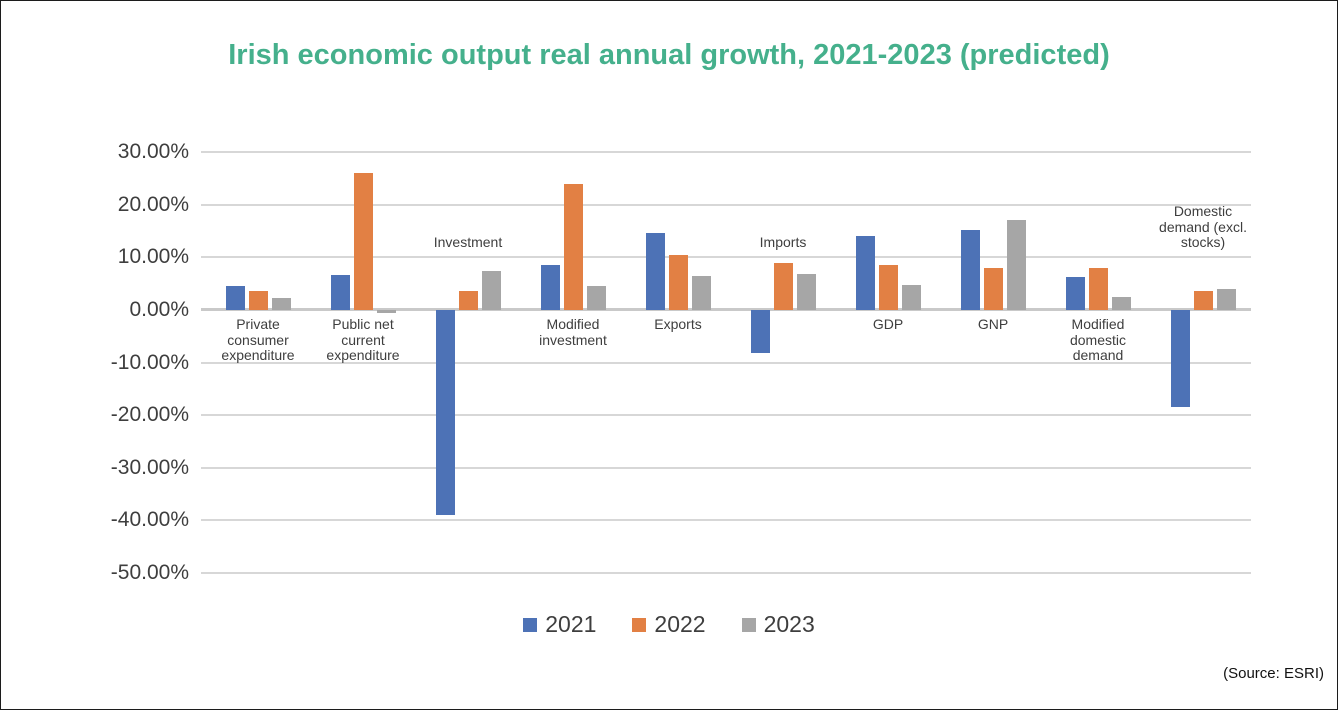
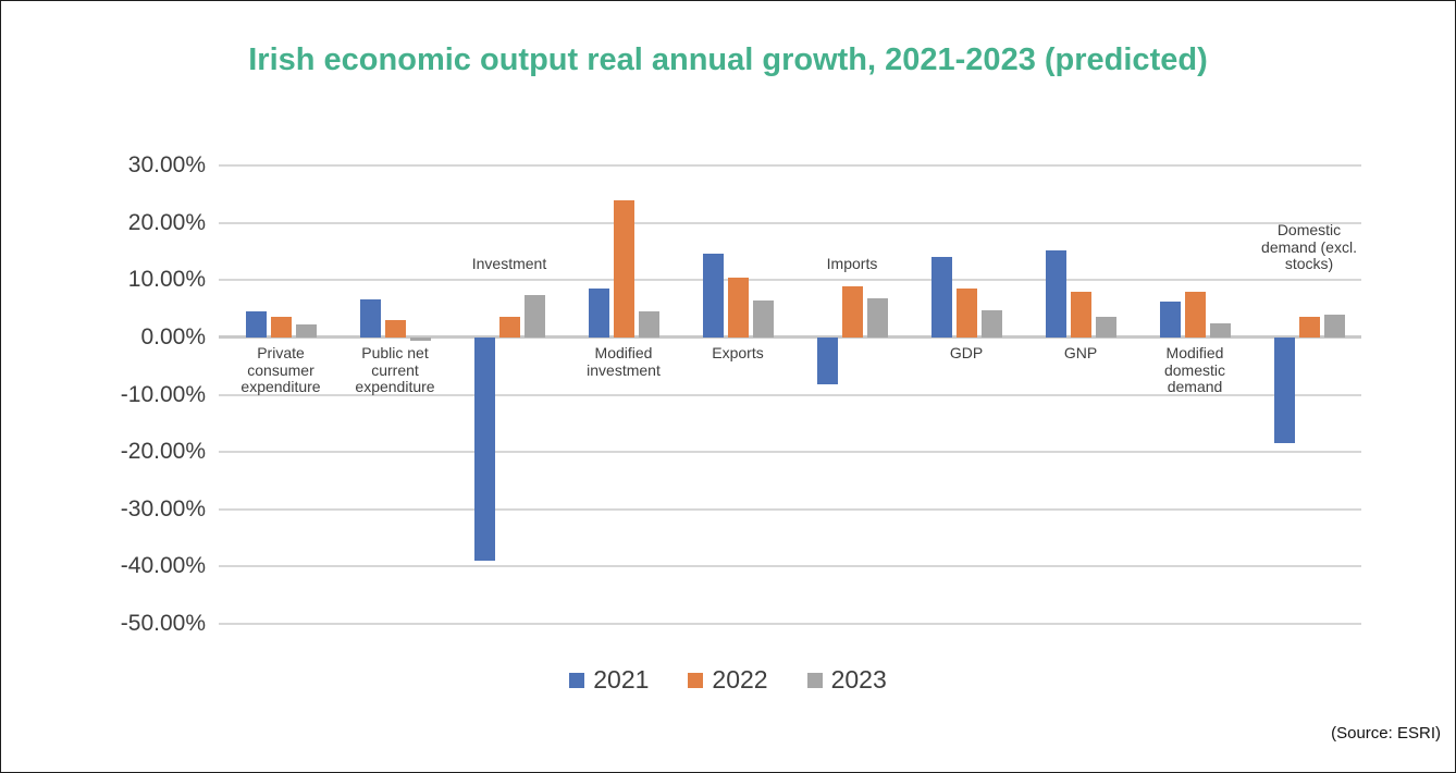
2022/Public net current expenditure: 26% -> 3%
2023/GNP: 17% -> 4%
